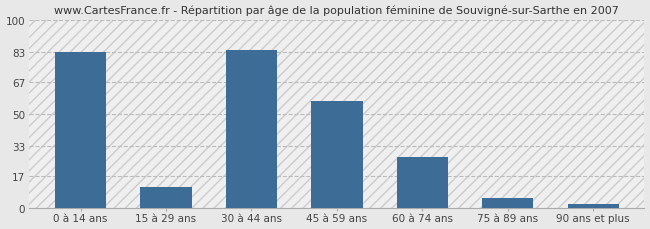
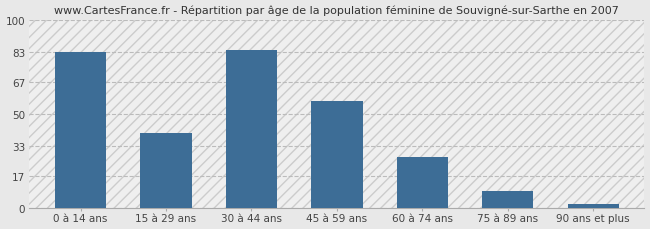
15 à 29 ans: 11 -> 40
75 à 89 ans: 5 -> 9
